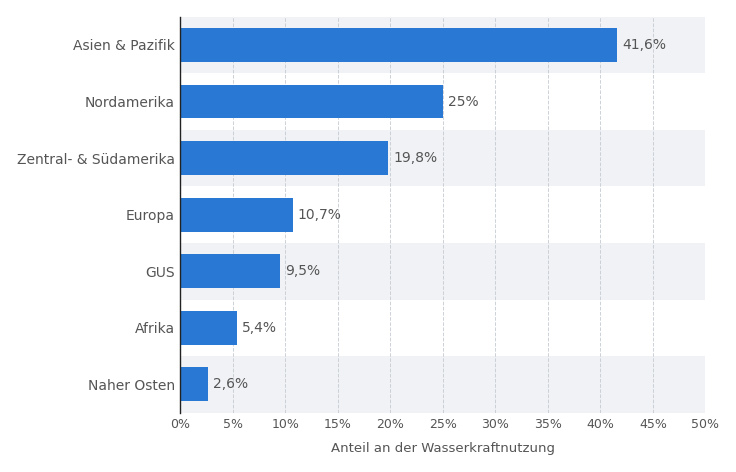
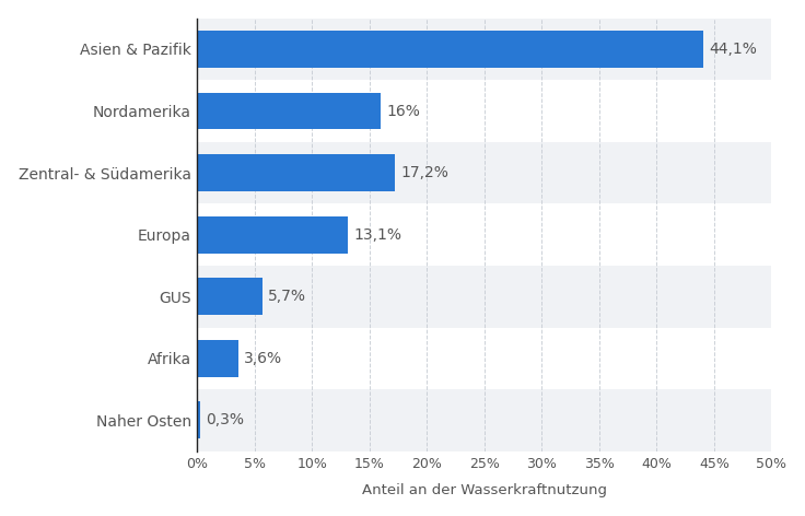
Asien & Pazifik: 41,6% -> 44,1%
Nordamerika: 25% -> 16%
Zentral- & Südamerika: 19,8% -> 17,2%
Europa: 10,7% -> 13,1%
GUS: 9,5% -> 5,7%
Afrika: 5,4% -> 3,6%
Naher Osten: 2,6% -> 0,3%
